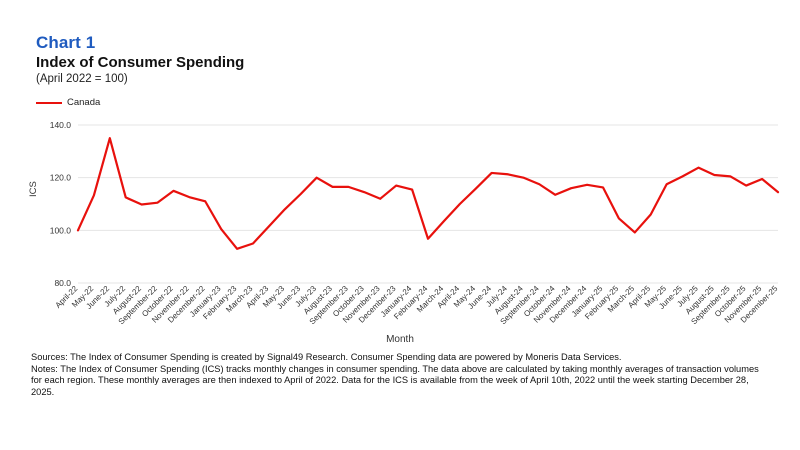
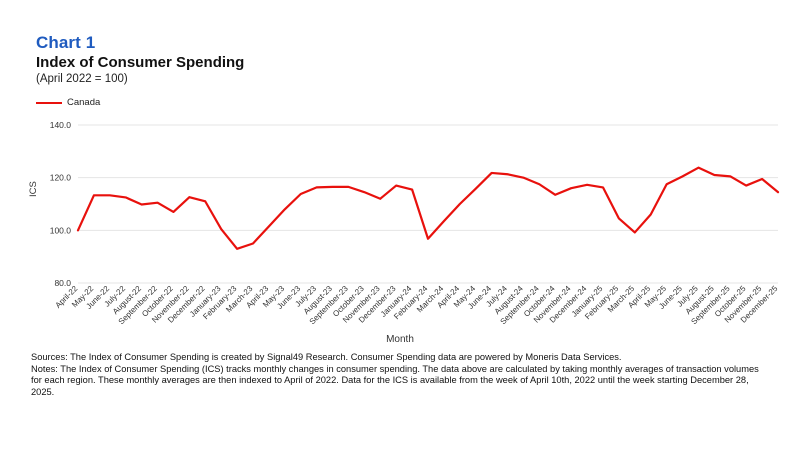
June-22: 135 -> 113
October-22: 115 -> 107
July-23: 120 -> 116
